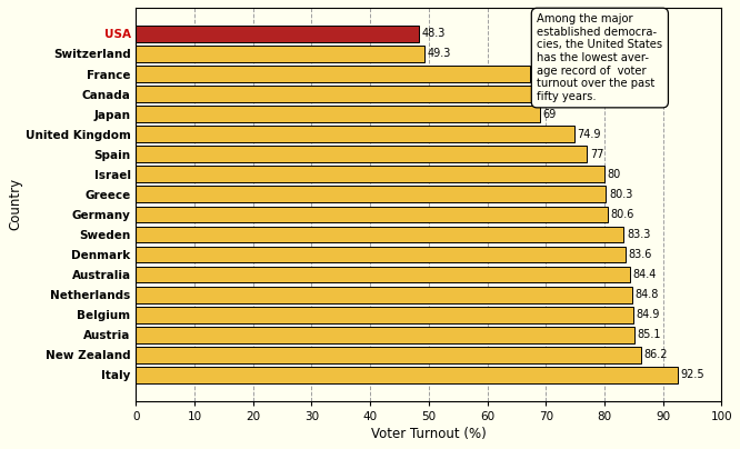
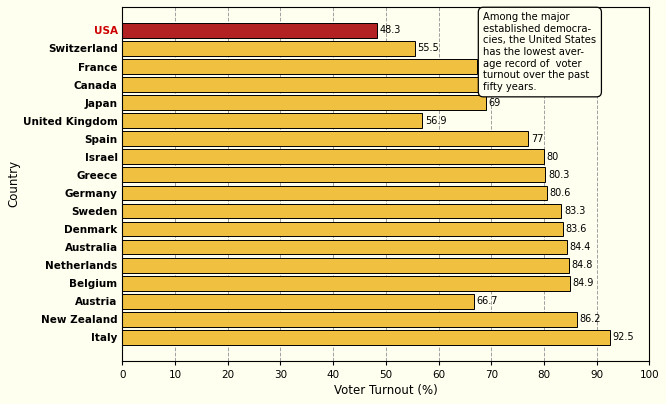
Switzerland: 49.3 -> 55.5
United Kingdom: 74.9 -> 56.9
Austria: 85.1 -> 66.7
